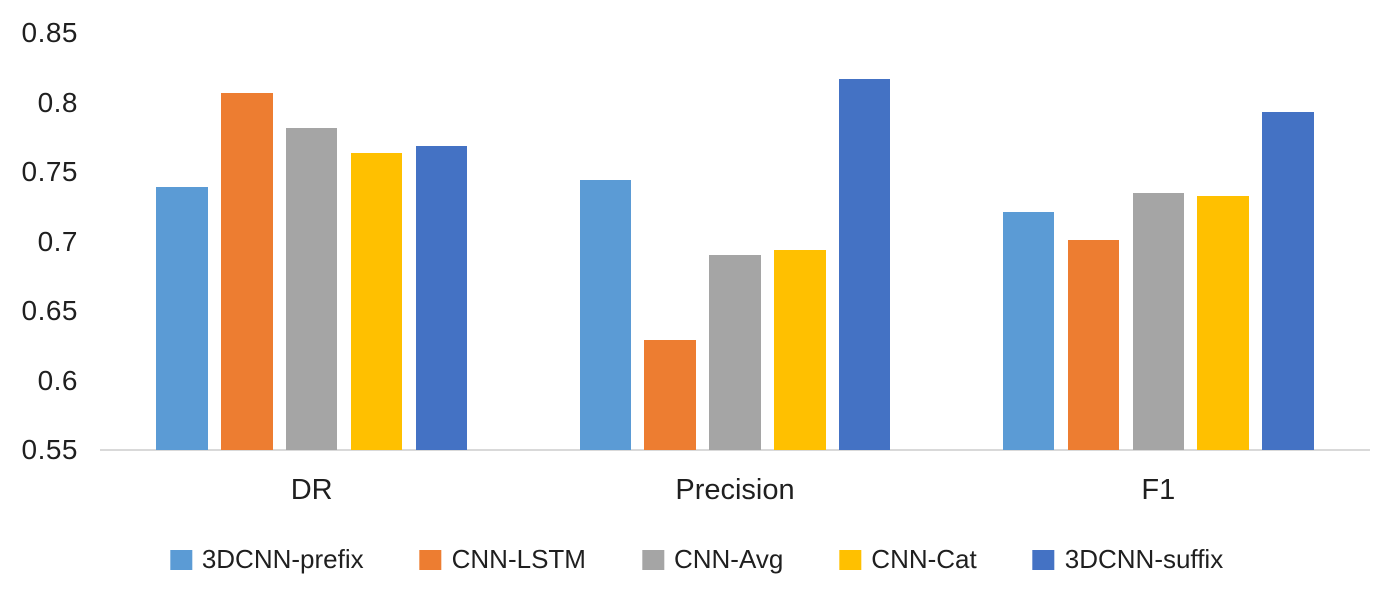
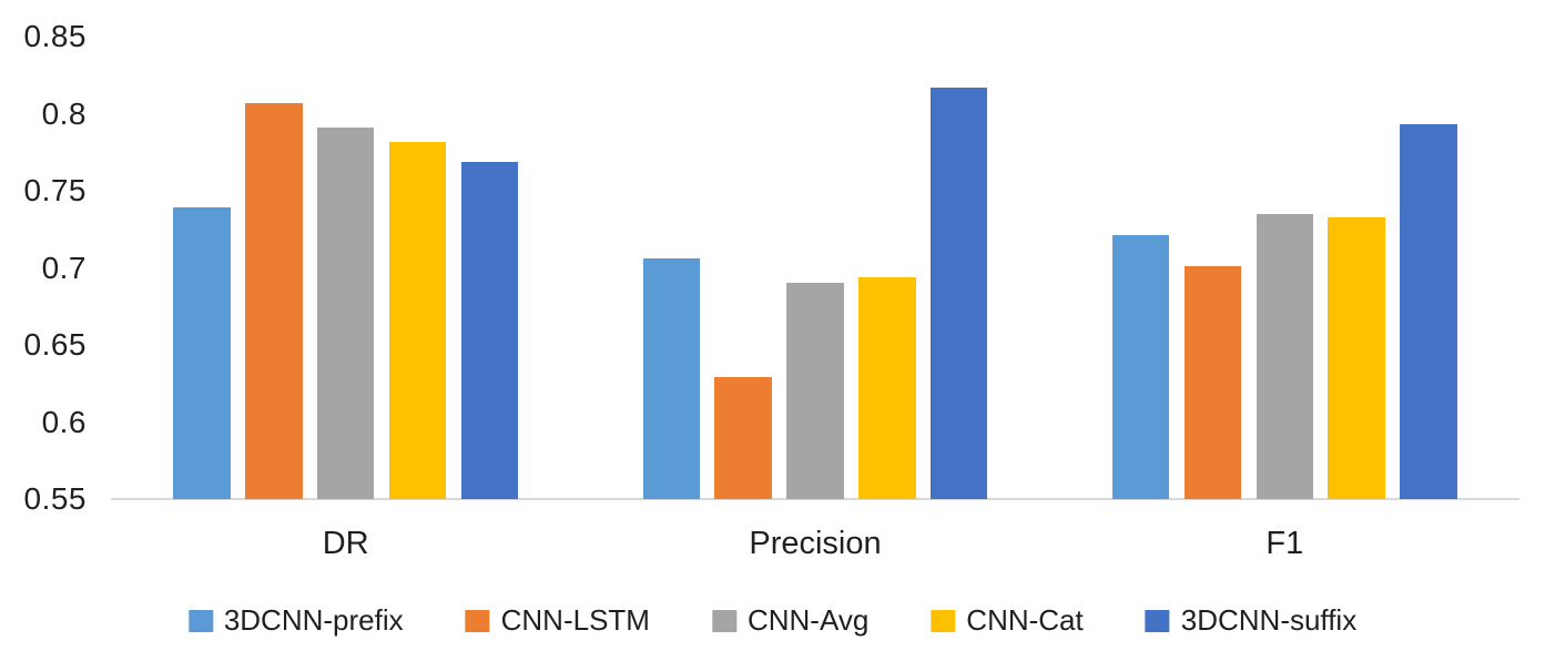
CNN-Avg/DR: 0.782 -> 0.791
CNN-Cat/DR: 0.764 -> 0.782
3DCNN-prefix/Precision: 0.744 -> 0.706
